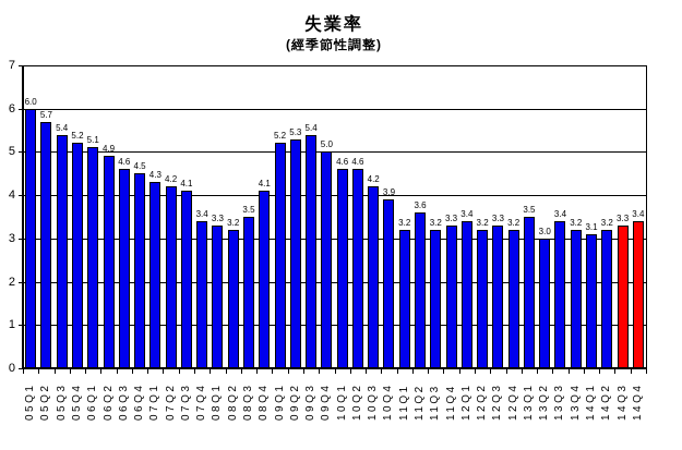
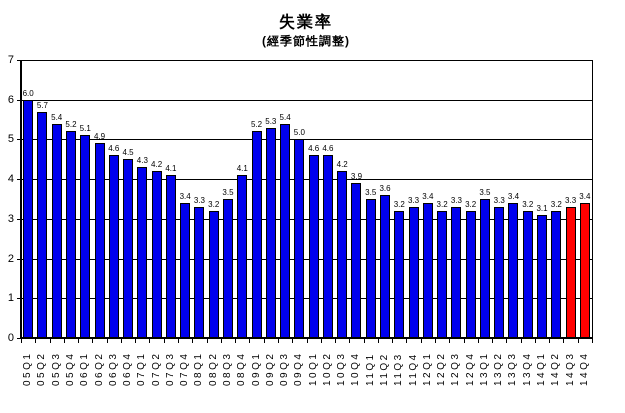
11Q1: 3.2 -> 3.5
13Q2: 3.0 -> 3.3
